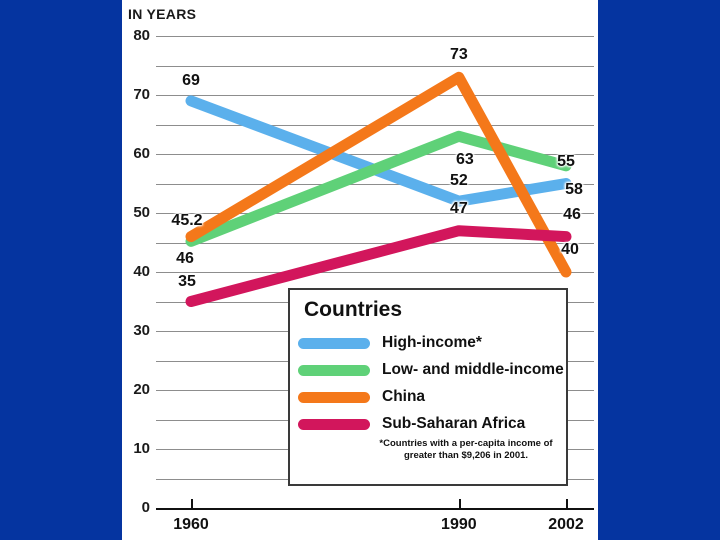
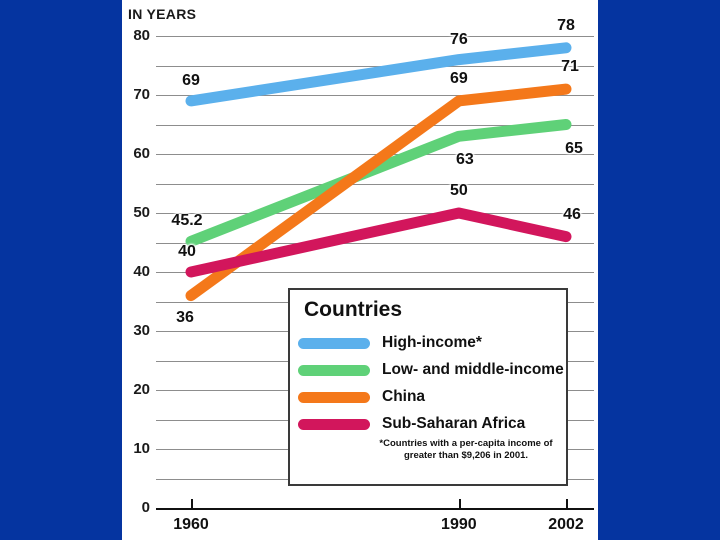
China/1960: 46 -> 36
Sub-Saharan Africa/1960: 35 -> 40
High-income*/1990: 52 -> 76
China/1990: 73 -> 69
Sub-Saharan Africa/1990: 47 -> 50
High-income*/2002: 55 -> 78
Low- and middle-income/2002: 58 -> 65
China/2002: 40 -> 71
